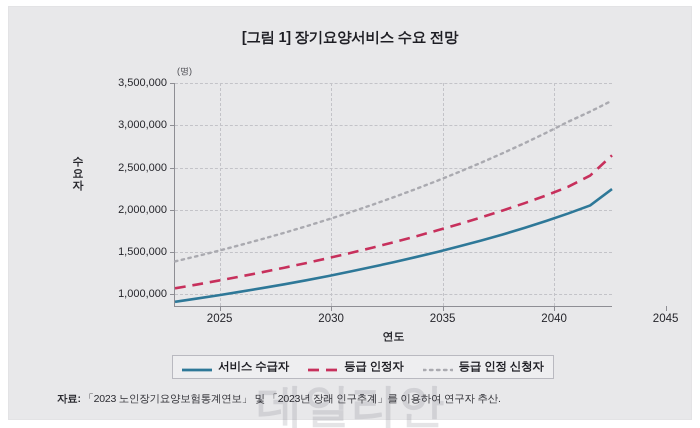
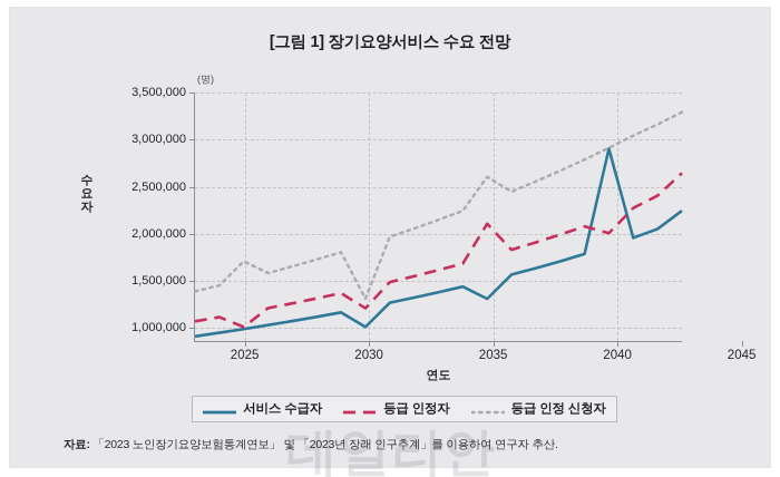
등급 인정자/2025: 1200000 -> 1000000
등급 인정 신청자/2025: 1500000 -> 1700000
서비스 수급자/2030: 1200000 -> 1000000
등급 인정자/2030: 1400000 -> 1200000
등급 인정 신청자/2030: 1900000 -> 1300000
서비스 수급자/2035: 1500000 -> 1300000
등급 인정자/2035: 1700000 -> 2100000
등급 인정 신청자/2035: 2300000 -> 2600000
서비스 수급자/2040: 1900000 -> 2900000
등급 인정자/2040: 2200000 -> 2000000
